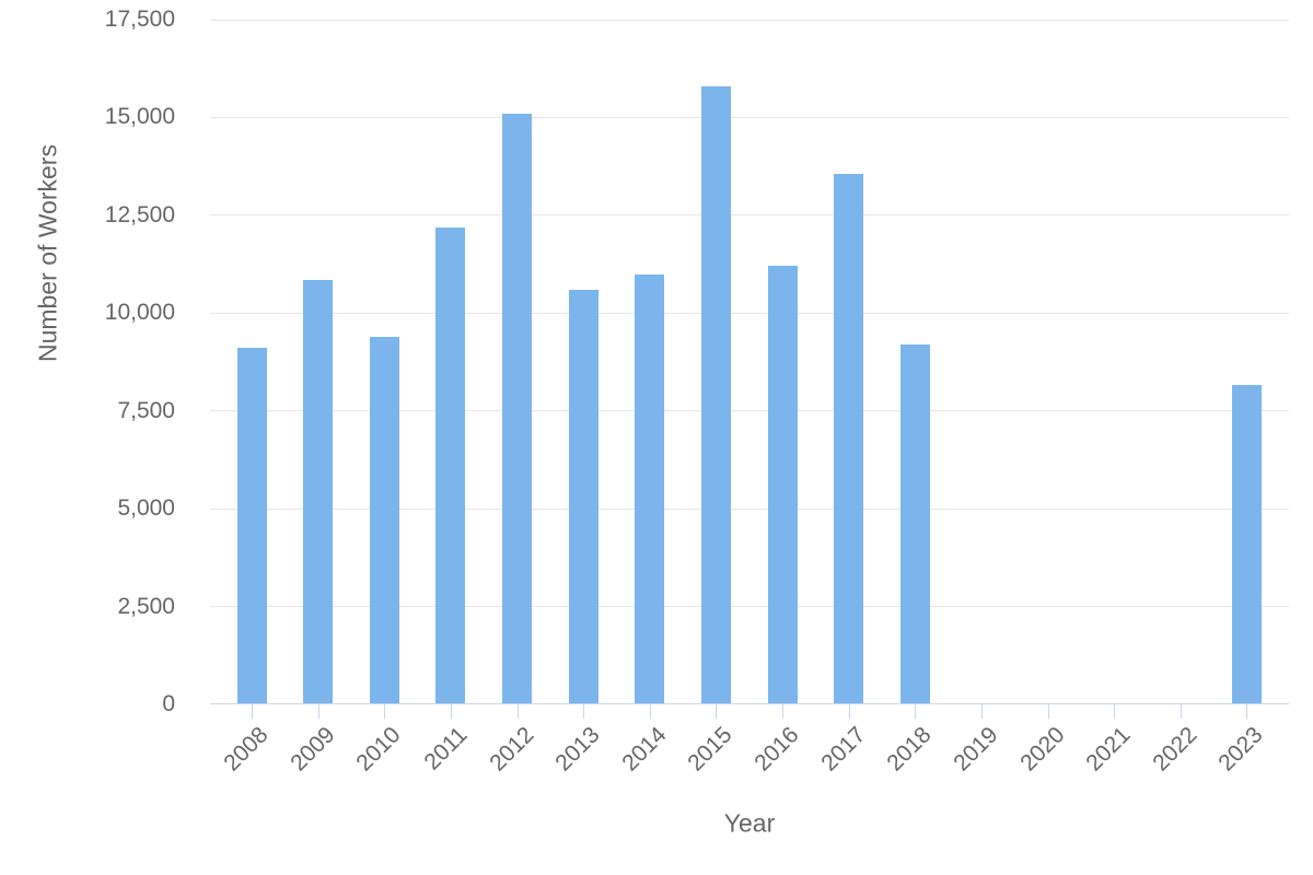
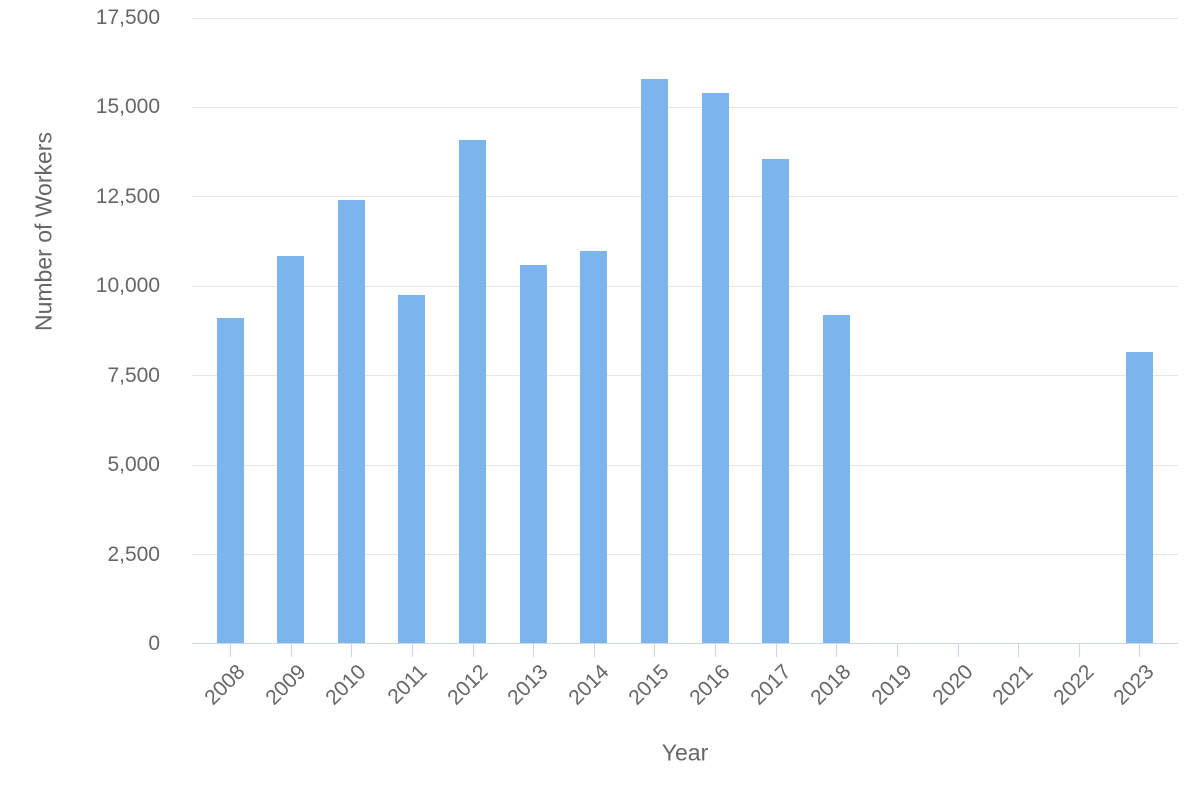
2010: 9400 -> 12400
2011: 12200 -> 9800
2012: 15100 -> 14100
2016: 11200 -> 15400
